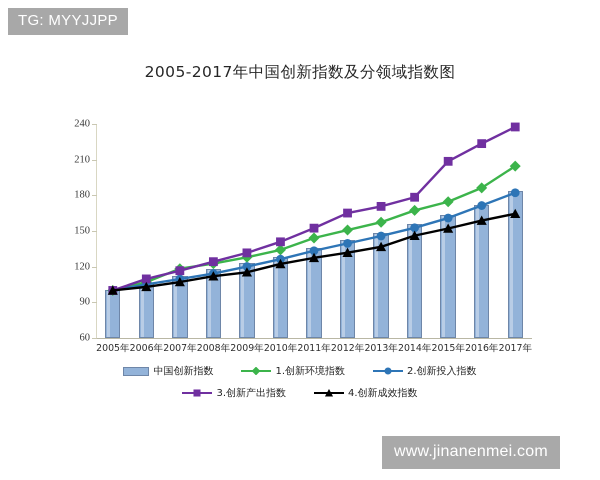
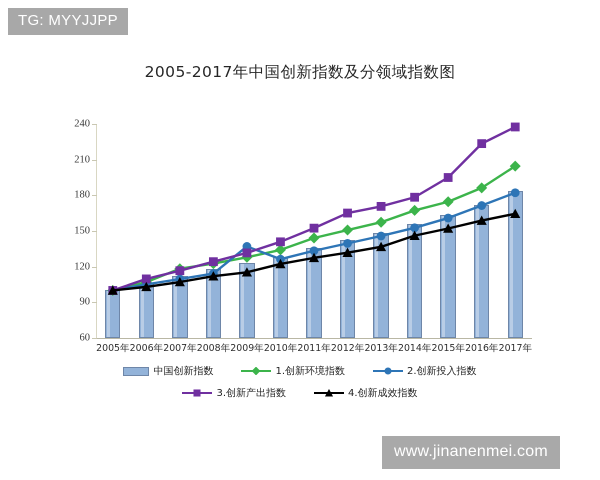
2.创新投入指数/2009年: 120 -> 137
3.创新产出指数/2015年: 209 -> 195
